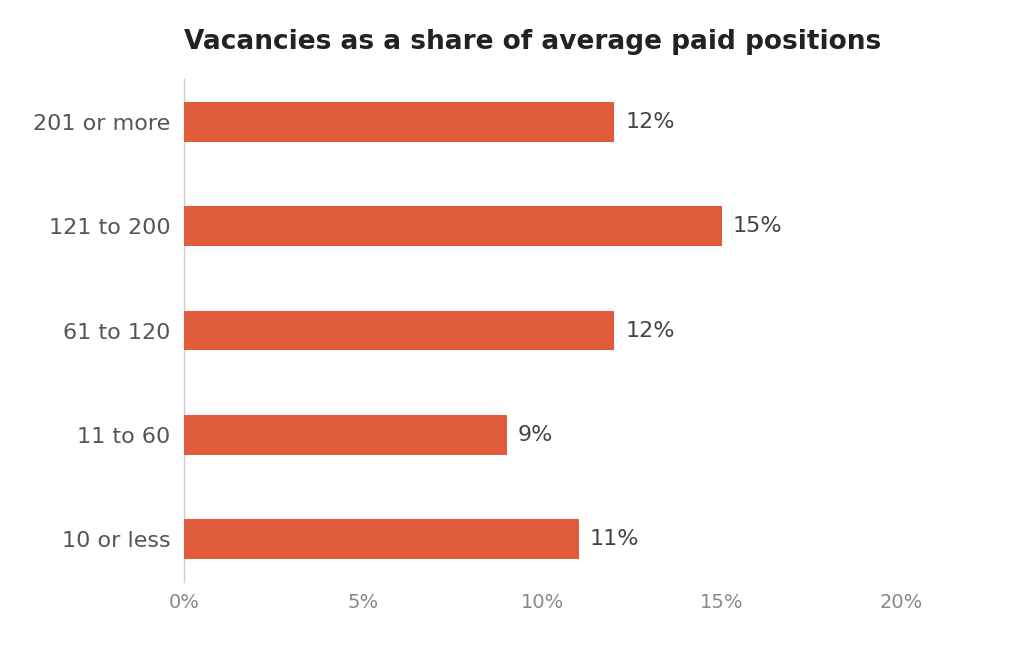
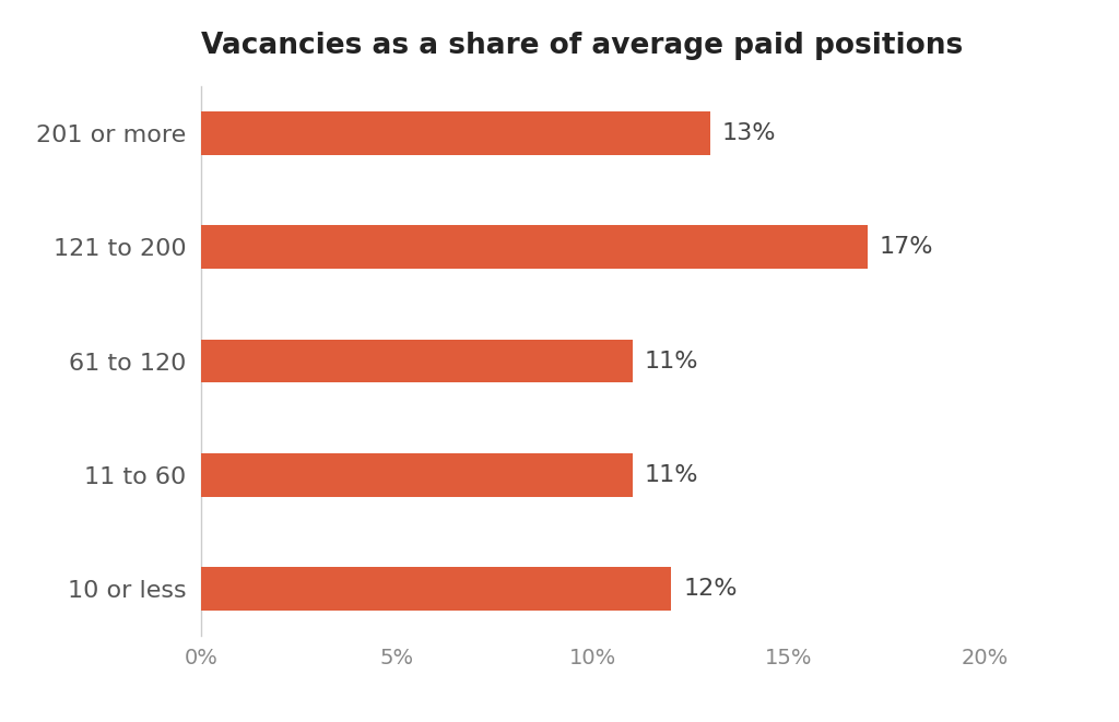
201 or more: 12% -> 13%
121 to 200: 15% -> 17%
61 to 120: 12% -> 11%
11 to 60: 9% -> 11%
10 or less: 11% -> 12%
